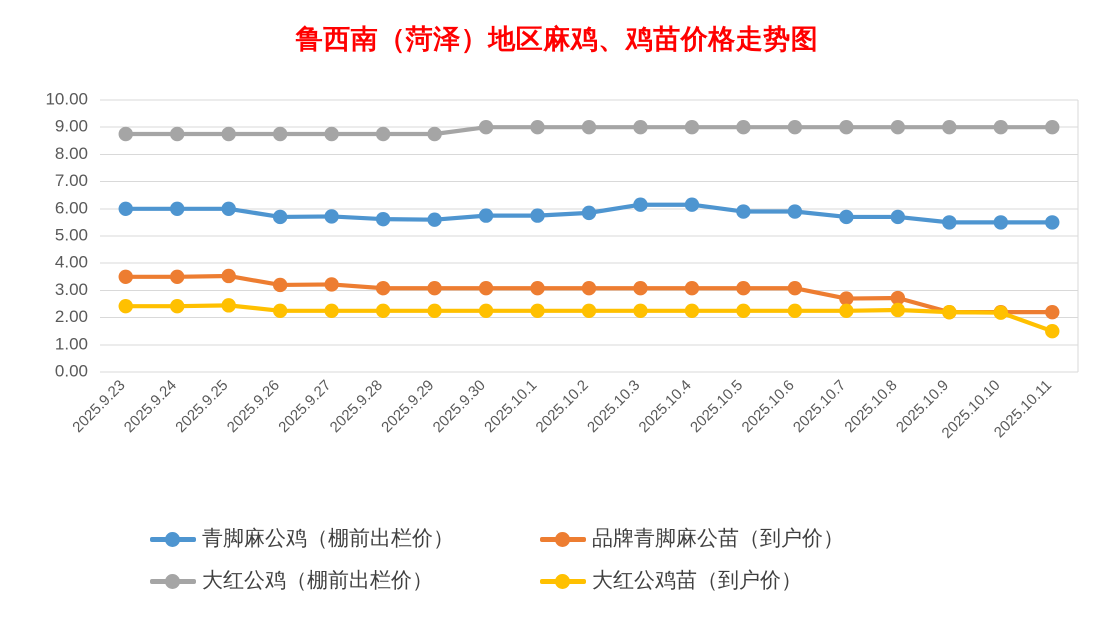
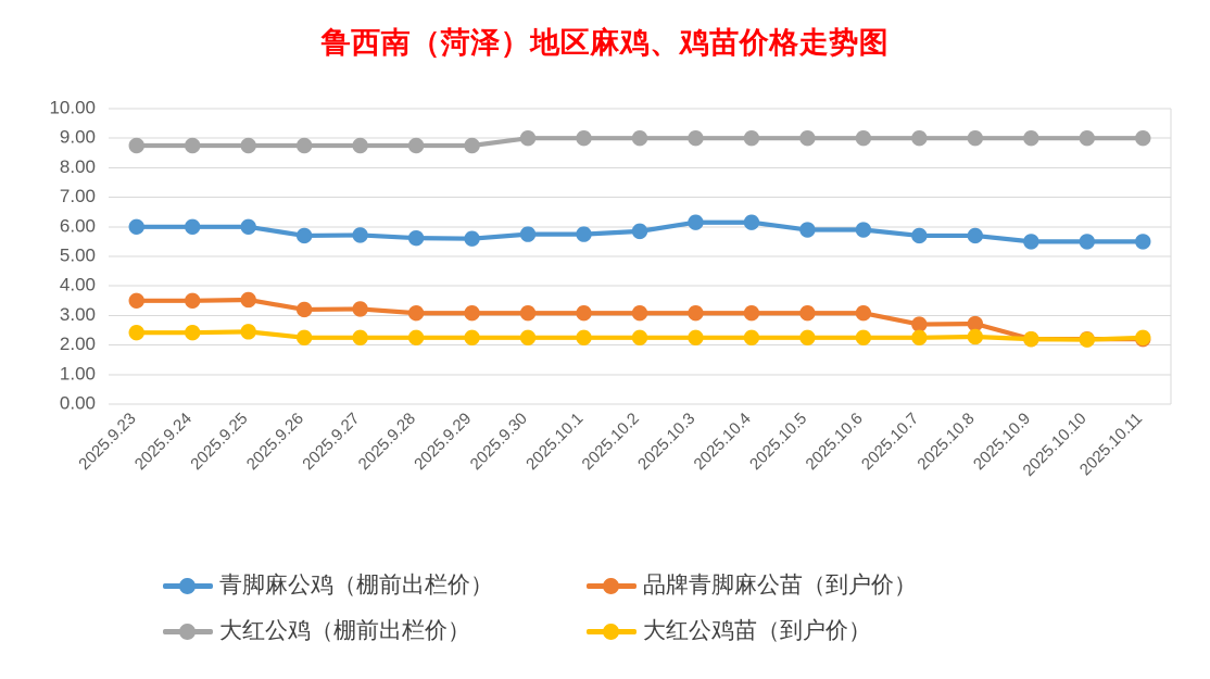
大红公鸡苗（到户价）/2025.10.11: 1.5 -> 2.2
